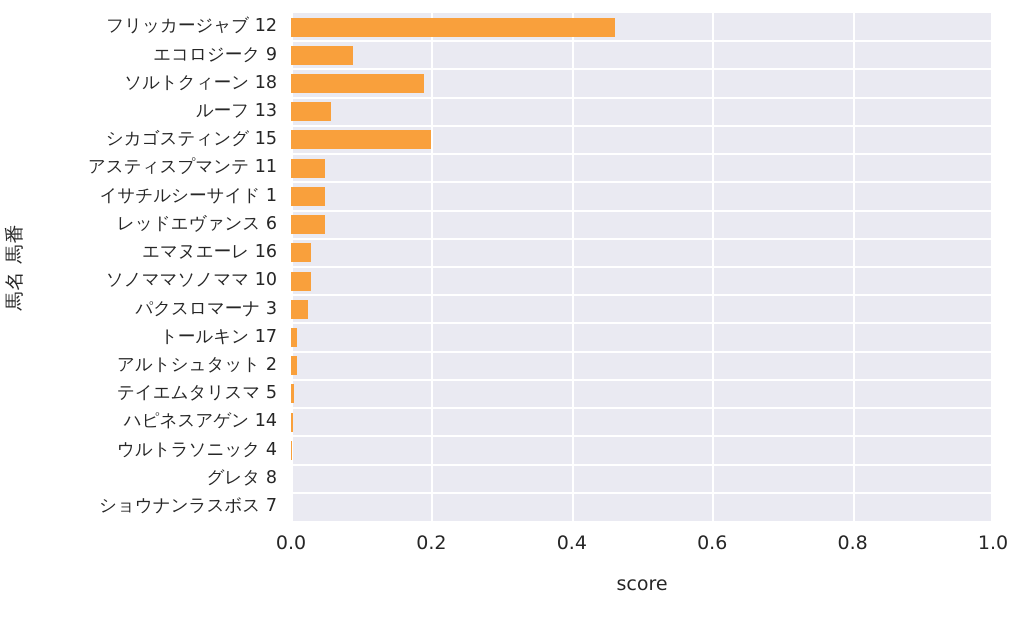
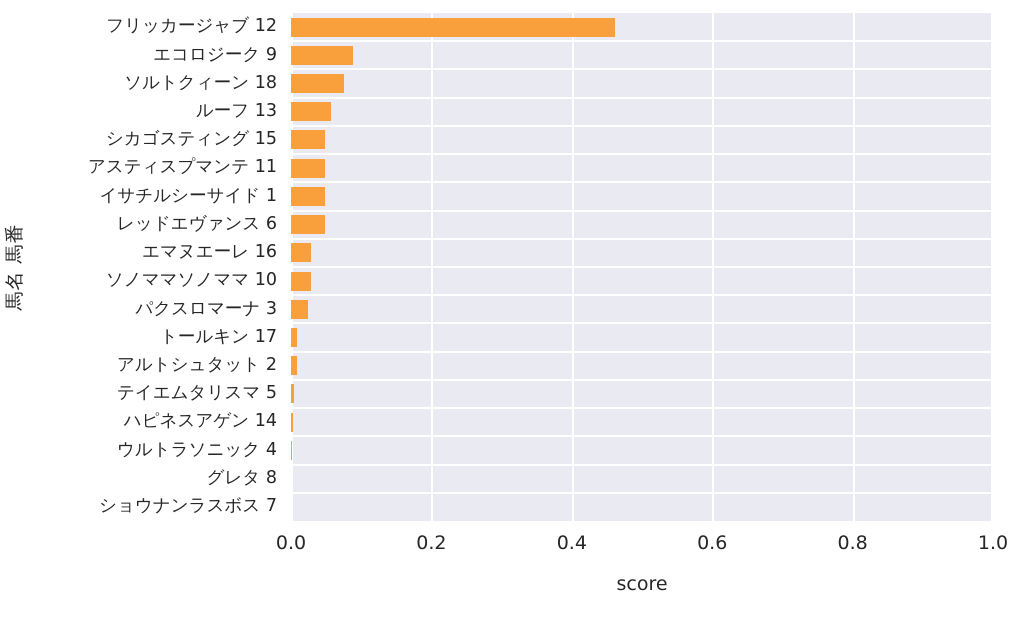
ソルトクィーン 18: 0.19 -> 0.08
シカゴスティング 15: 0.20 -> 0.05
